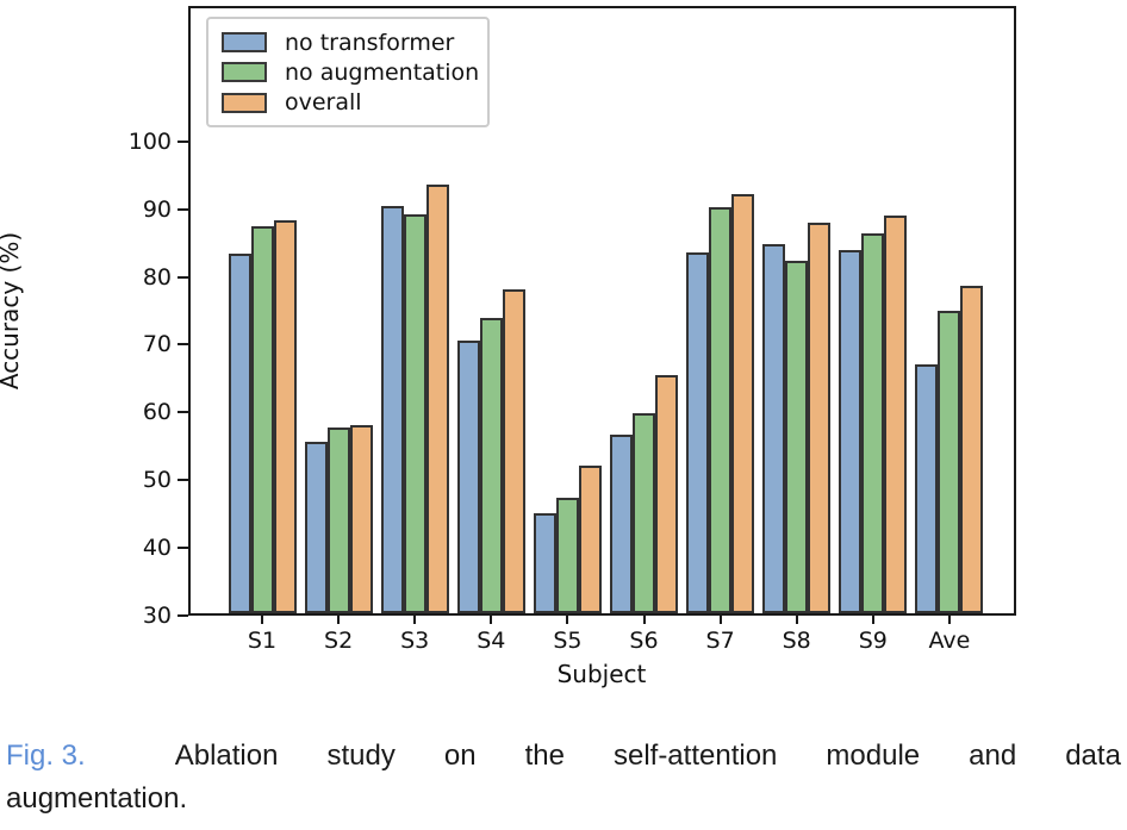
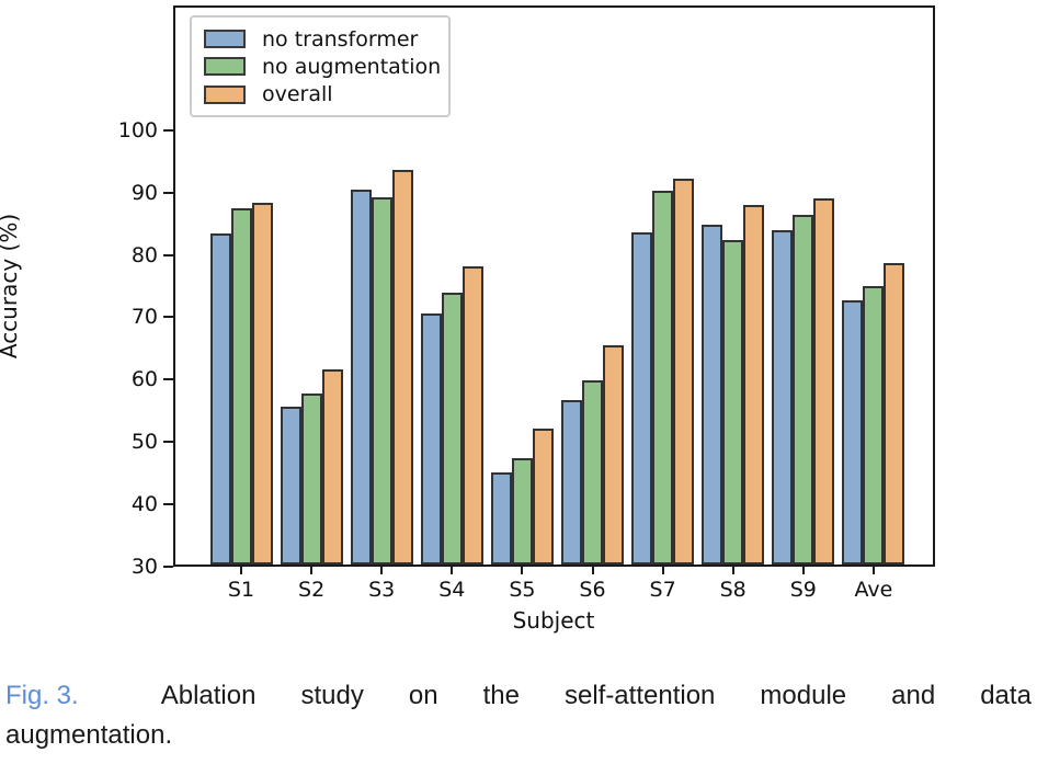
overall/S2: 58 -> 62
no transformer/Ave: 67 -> 73
